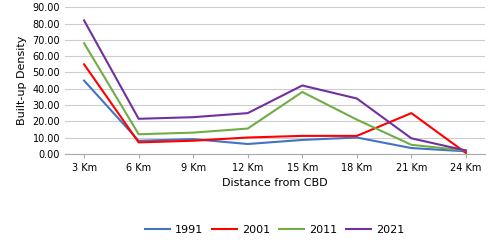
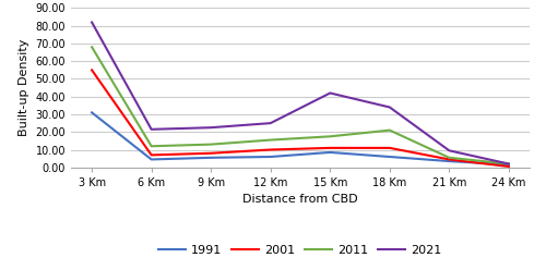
1991/3 Km: 45 -> 31
1991/6 Km: 8 -> 4
1991/9 Km: 9 -> 6
2011/15 Km: 38 -> 18
1991/18 Km: 10 -> 6
2001/21 Km: 25 -> 4
